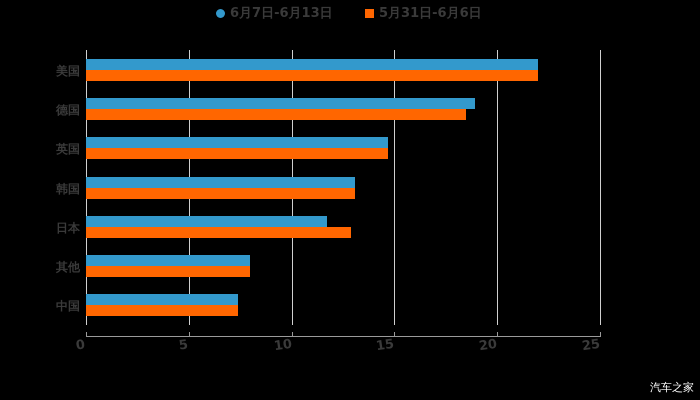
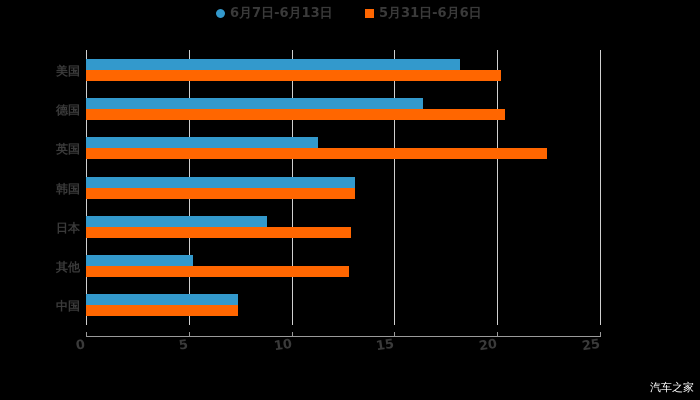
6月7日-6月13日/美国: 22.0 -> 18.2
5月31日-6月6日/美国: 22.0 -> 20.2
6月7日-6月13日/德国: 18.9 -> 16.4
5月31日-6月6日/德国: 18.5 -> 20.4
6月7日-6月13日/英国: 14.7 -> 11.3
5月31日-6月6日/英国: 14.7 -> 22.4
6月7日-6月13日/日本: 11.7 -> 8.8
6月7日-6月13日/其他: 8.0 -> 5.2
5月31日-6月6日/其他: 8.0 -> 12.8
